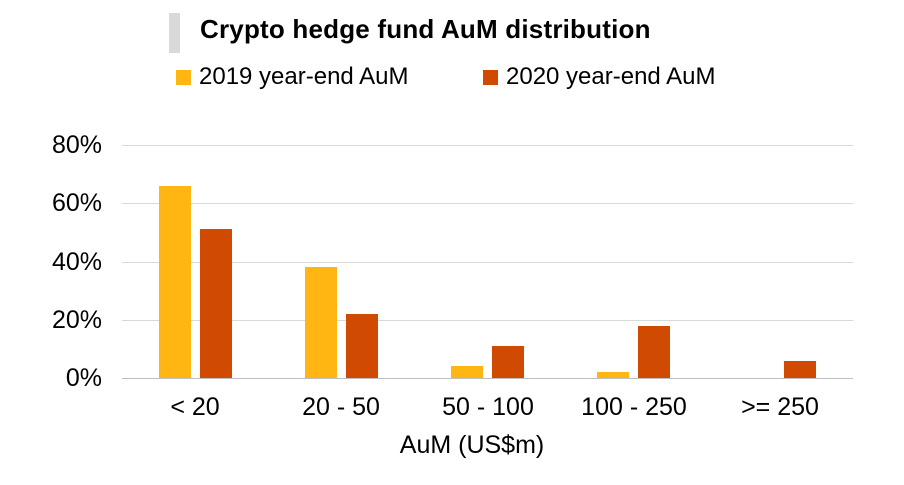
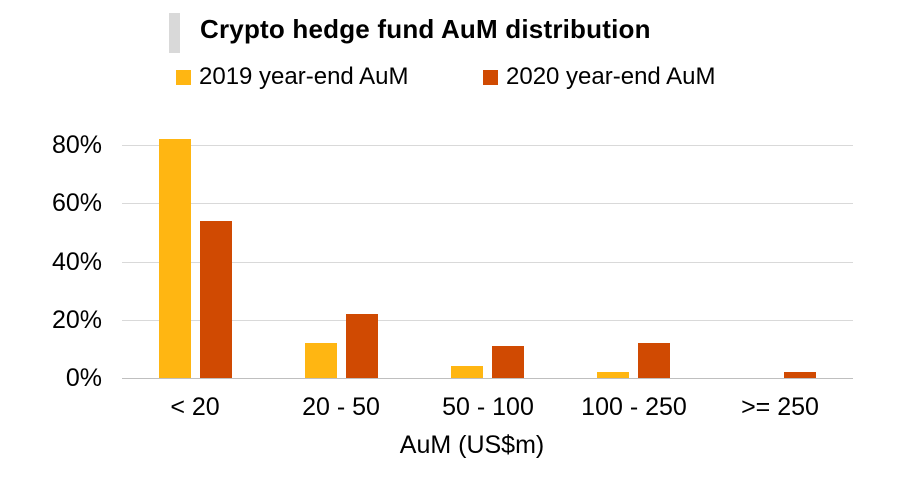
2019 year-end AuM/< 20: 66% -> 82%
2020 year-end AuM/< 20: 51% -> 54%
2019 year-end AuM/20 - 50: 38% -> 12%
2020 year-end AuM/100 - 250: 18% -> 12%
2020 year-end AuM/>= 250: 6% -> 2%
